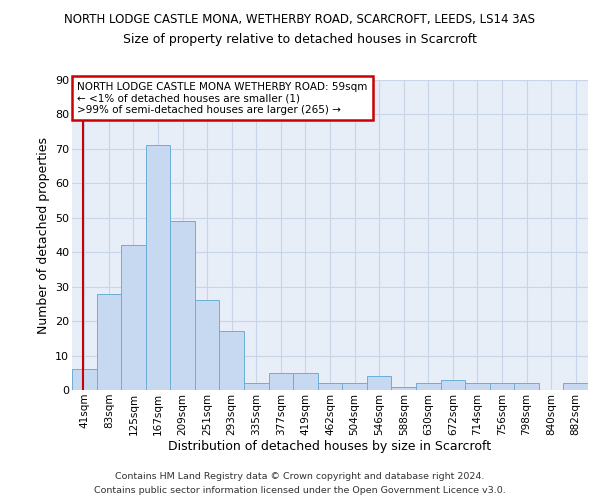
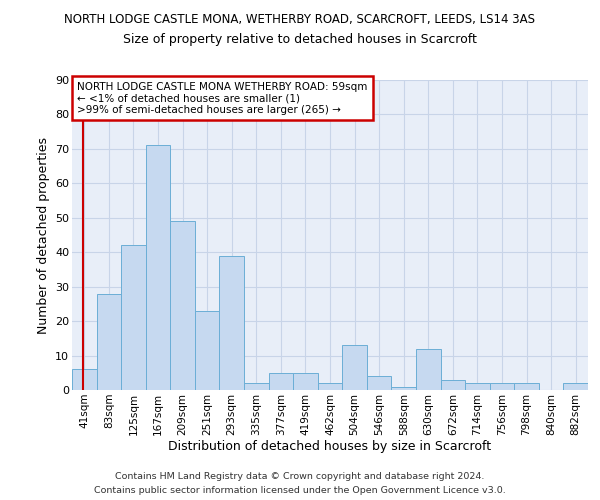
251sqm: 26 -> 23
293sqm: 17 -> 39
504sqm: 2 -> 13
630sqm: 2 -> 12
